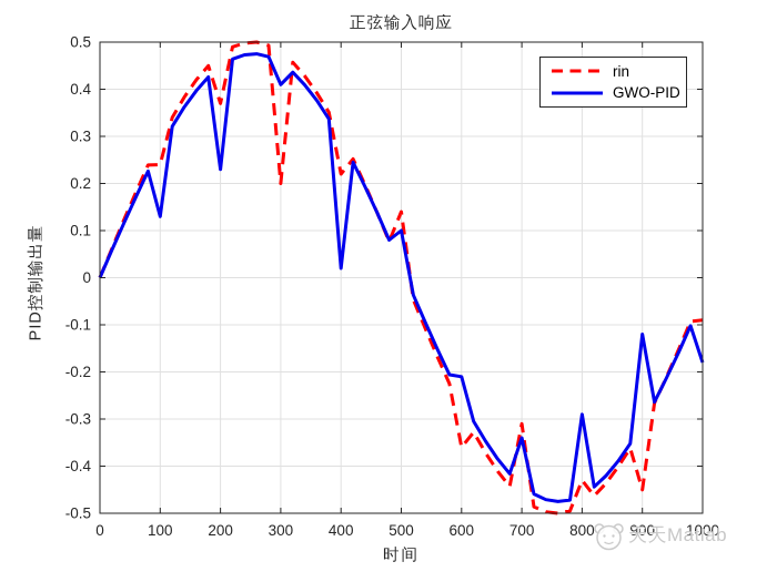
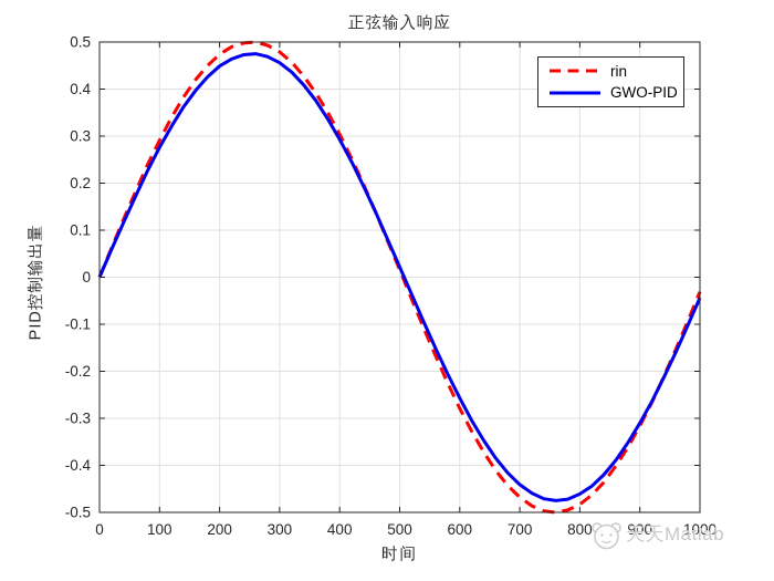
rin/100: 0.24 -> 0.29
GWO-PID/100: 0.13 -> 0.28
rin/200: 0.37 -> 0.47
GWO-PID/200: 0.23 -> 0.45
rin/300: 0.20 -> 0.48
GWO-PID/300: 0.41 -> 0.46
rin/400: 0.22 -> 0.30
GWO-PID/400: 0.02 -> 0.29
rin/500: 0.14 -> 0.02
GWO-PID/500: 0.10 -> 0.02
rin/600: -0.36 -> -0.28
GWO-PID/600: -0.21 -> -0.26
rin/700: -0.31 -> -0.47
GWO-PID/700: -0.34 -> -0.44
rin/800: -0.43 -> -0.48
GWO-PID/800: -0.29 -> -0.46
rin/900: -0.45 -> -0.32
GWO-PID/900: -0.12 -> -0.31
rin/1000: -0.09 -> -0.03
GWO-PID/1000: -0.18 -> -0.04
